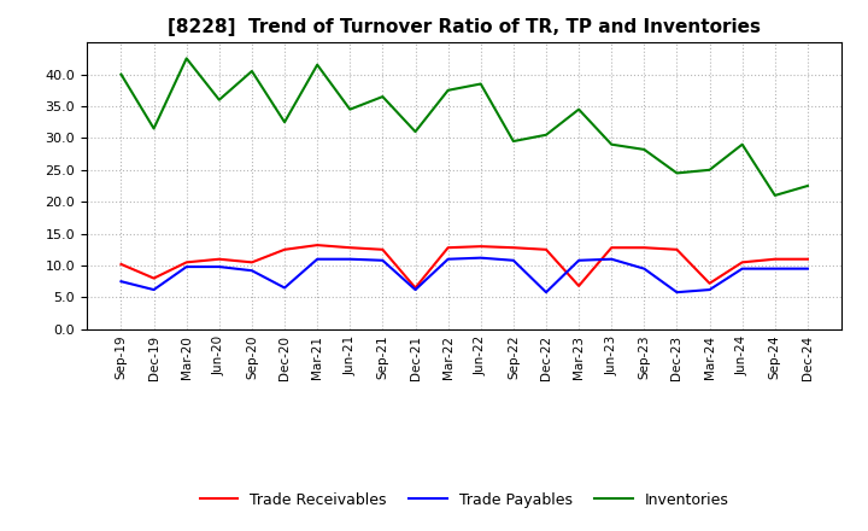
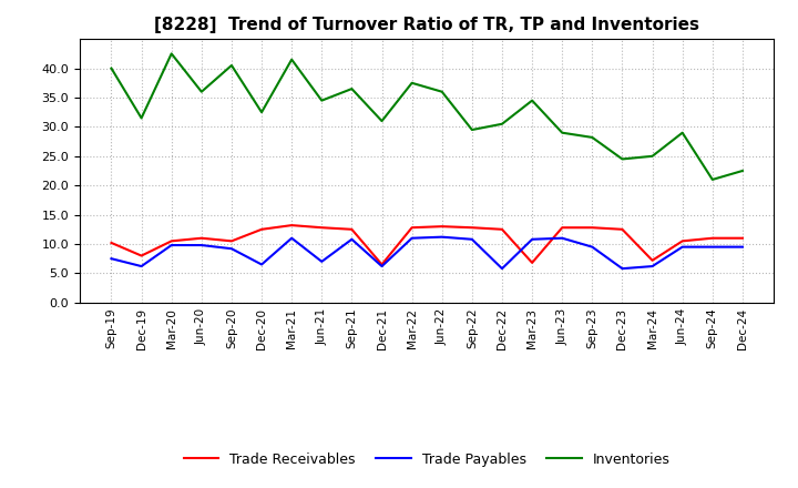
Trade Payables/Jun-21: 11.0 -> 7.0
Inventories/Jun-22: 38.5 -> 36.0
